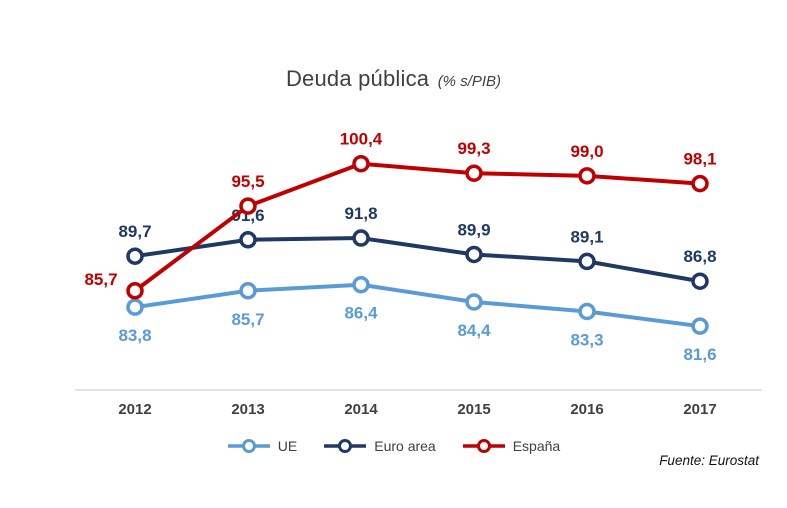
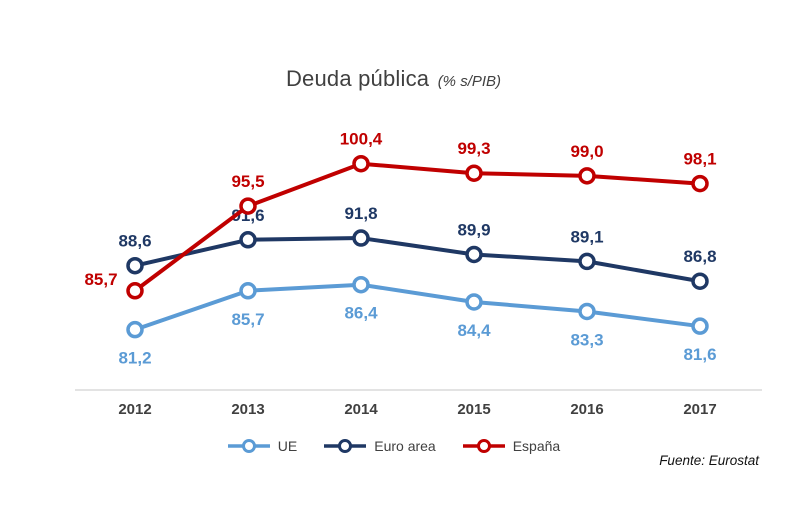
UE/2012: 83,8 -> 81,2
Euro area/2012: 89,7 -> 88,6
